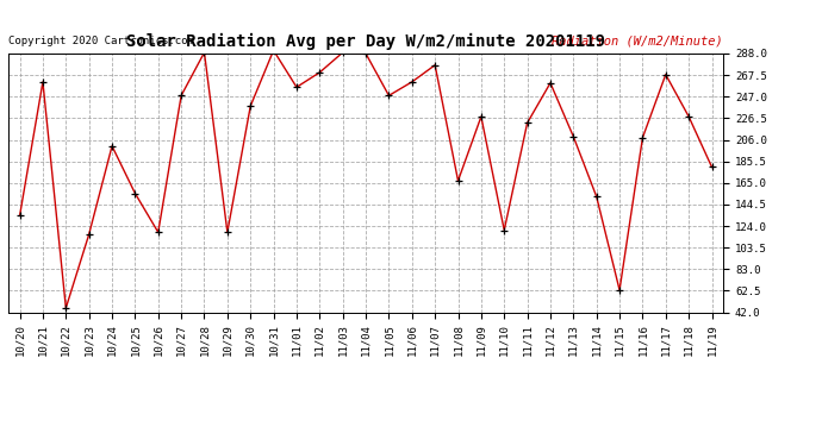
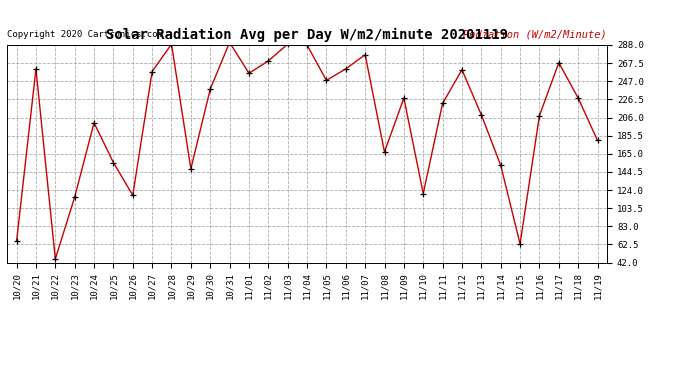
10/20: 134 -> 66
10/27: 248 -> 258
10/29: 118 -> 148
